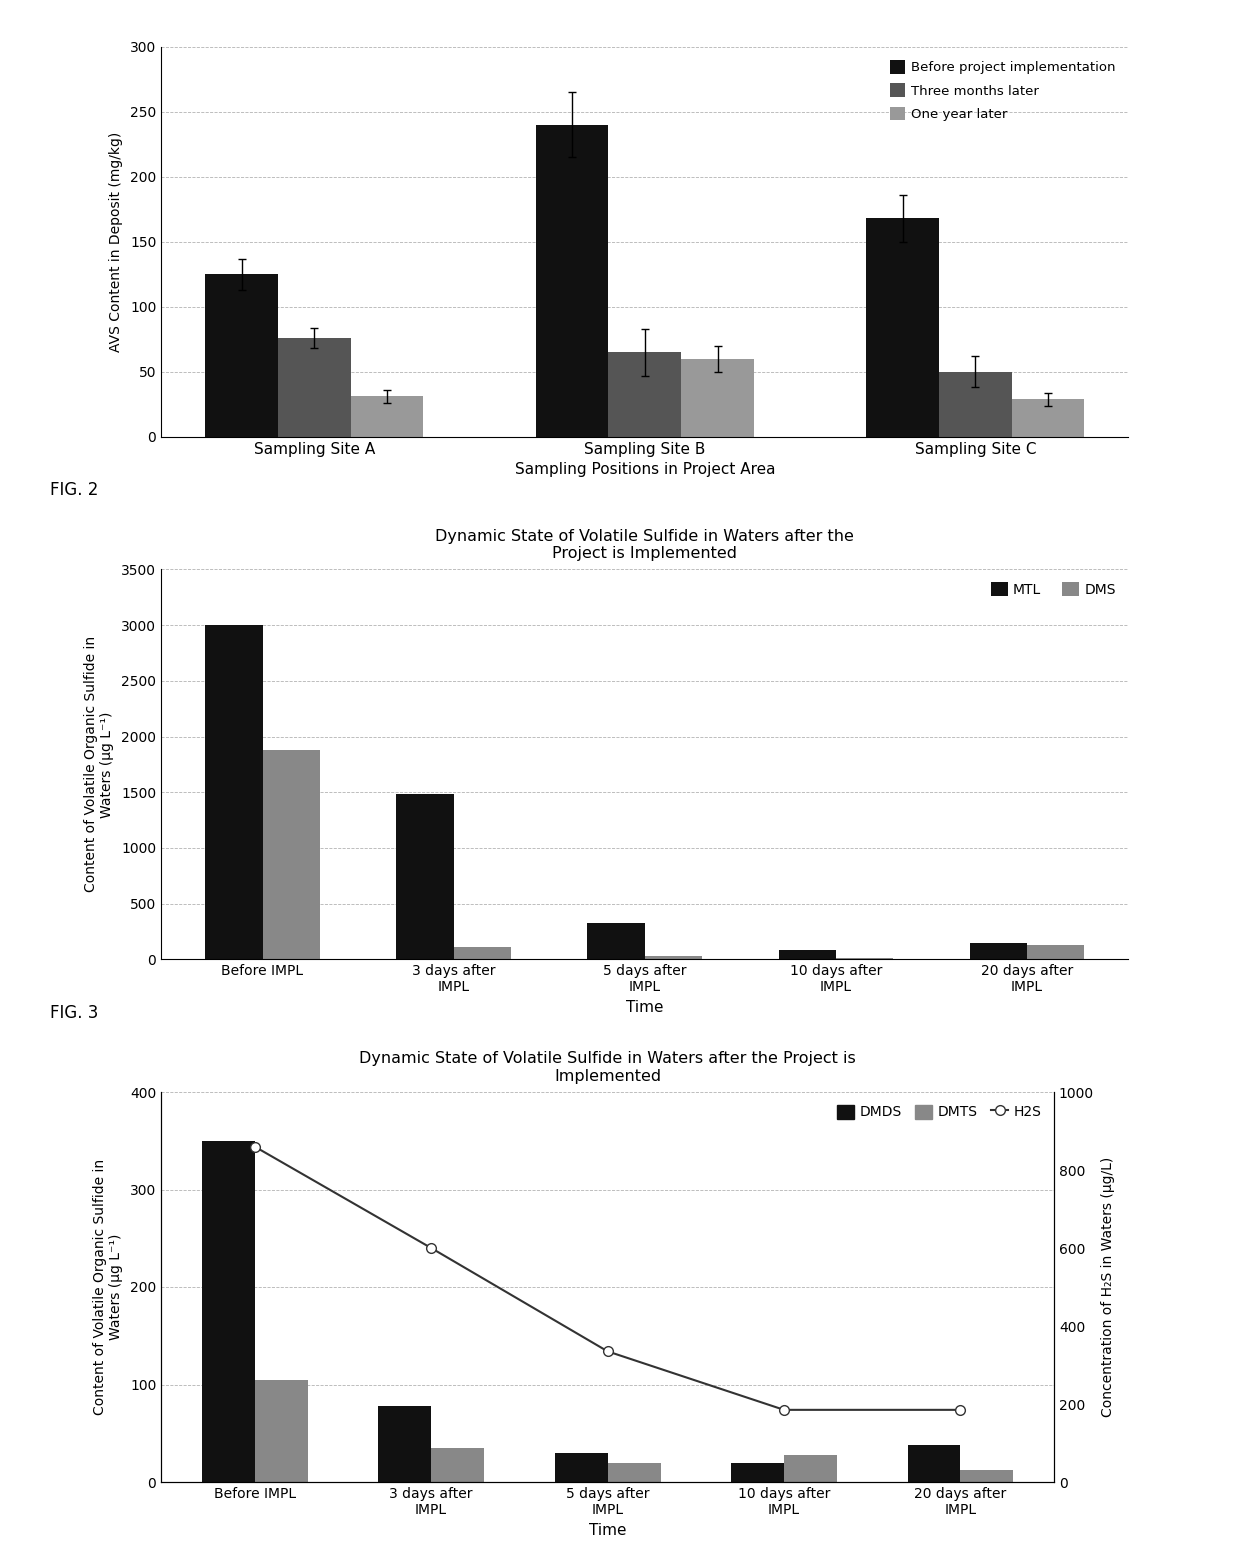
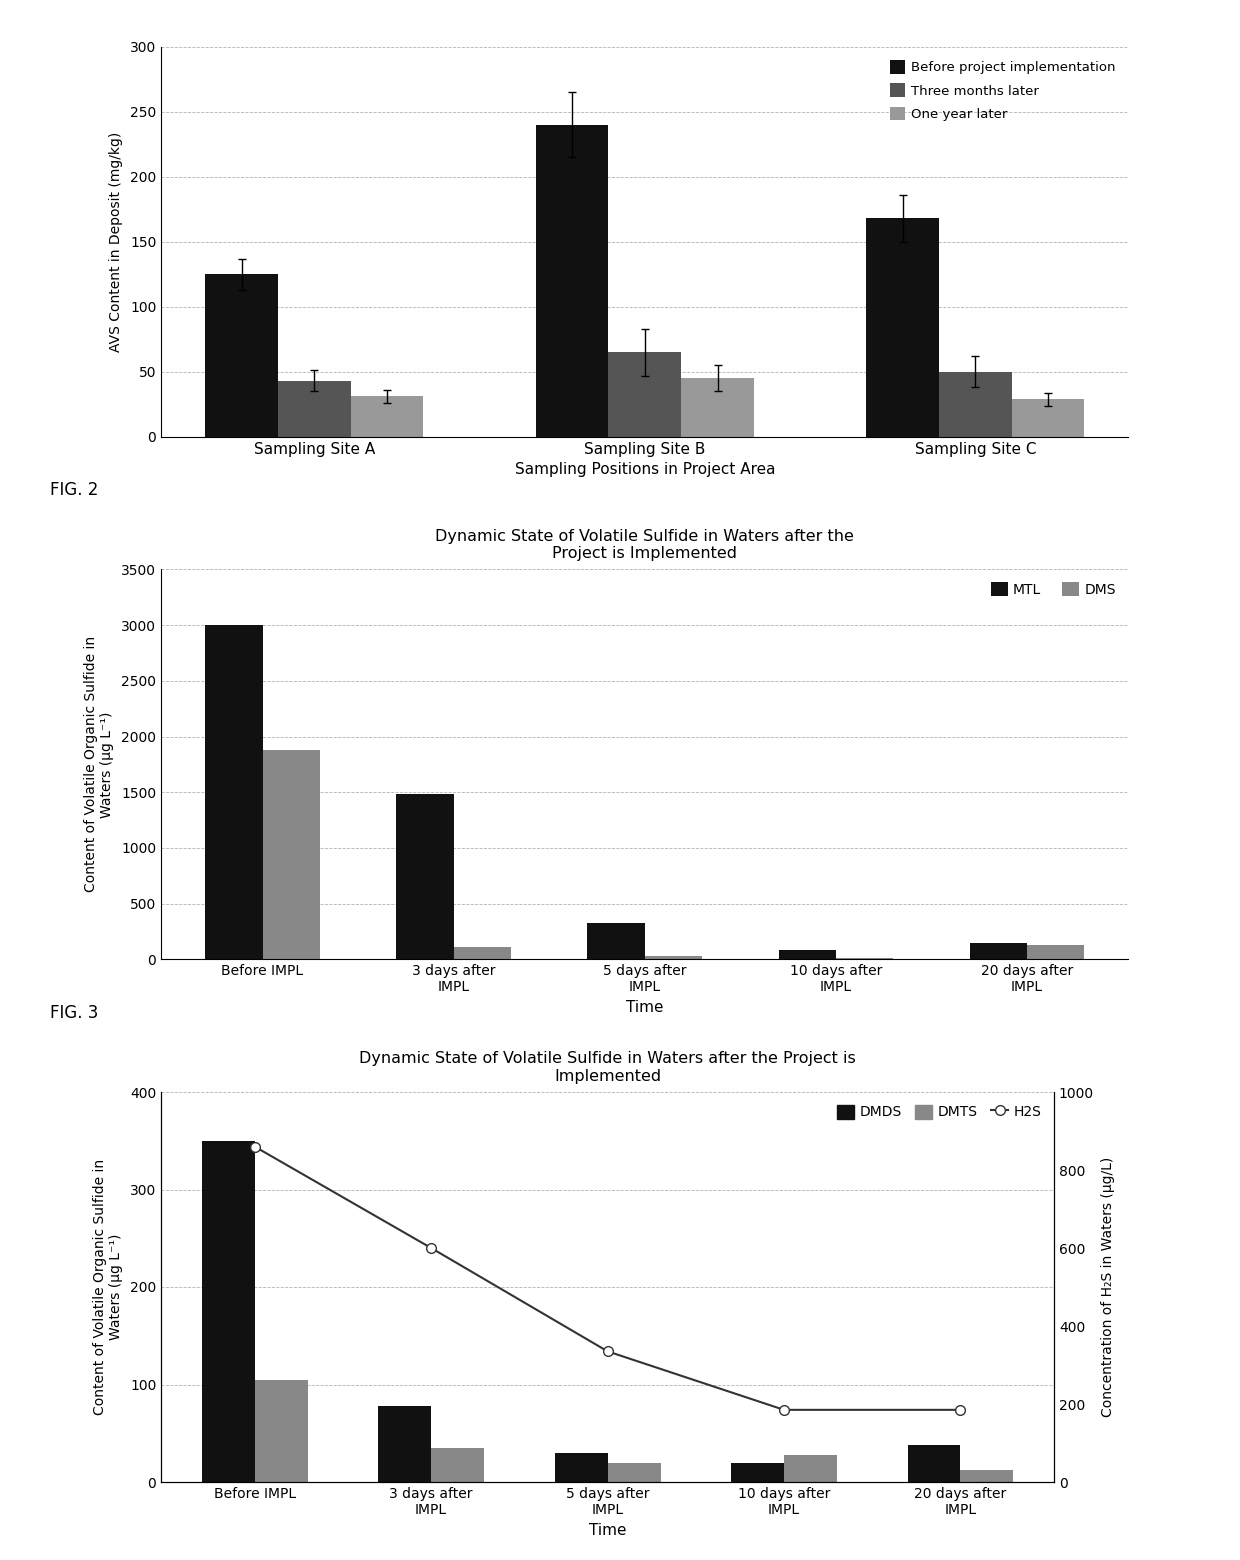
Three months later/Sampling Site A: 76 -> 43
One year later/Sampling Site B: 60 -> 45
